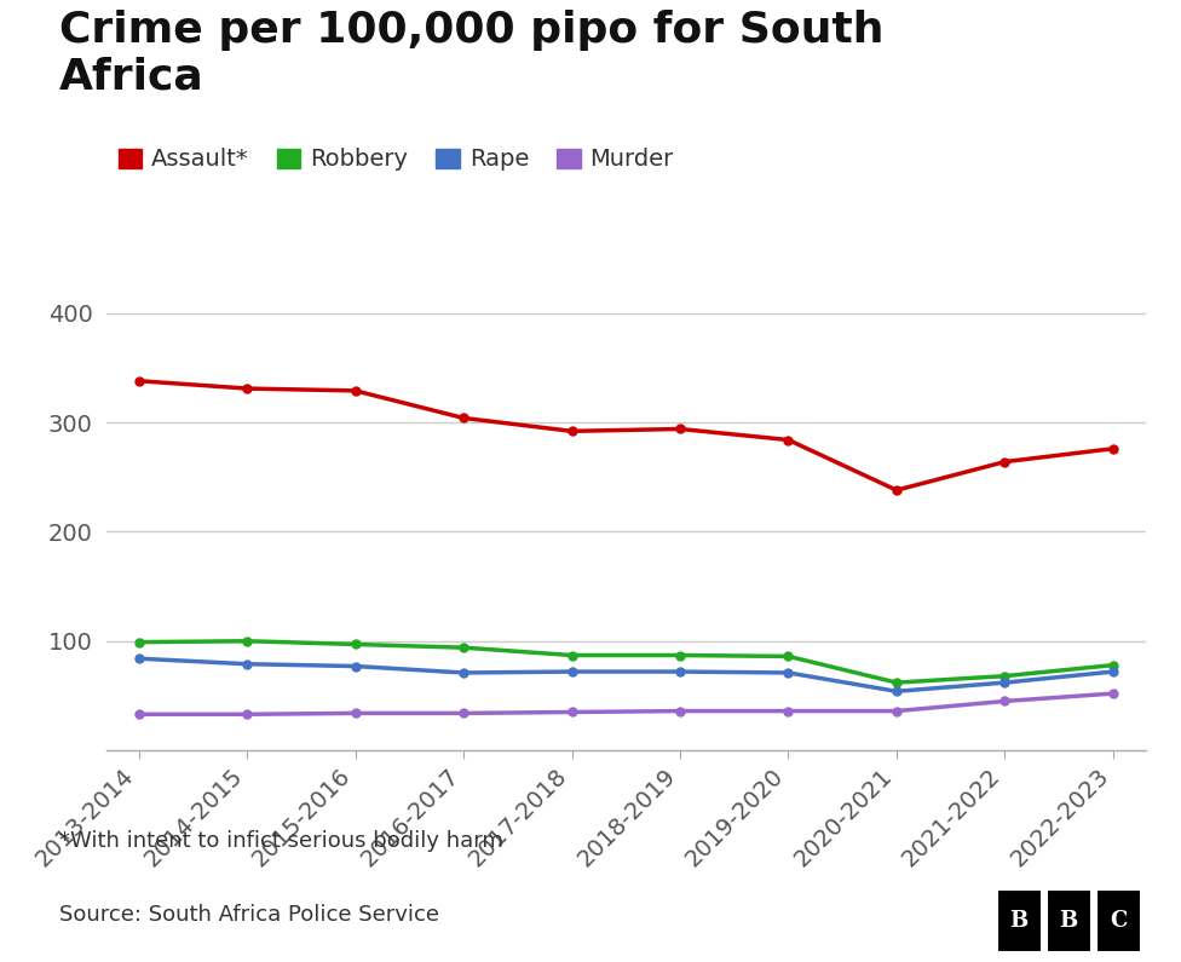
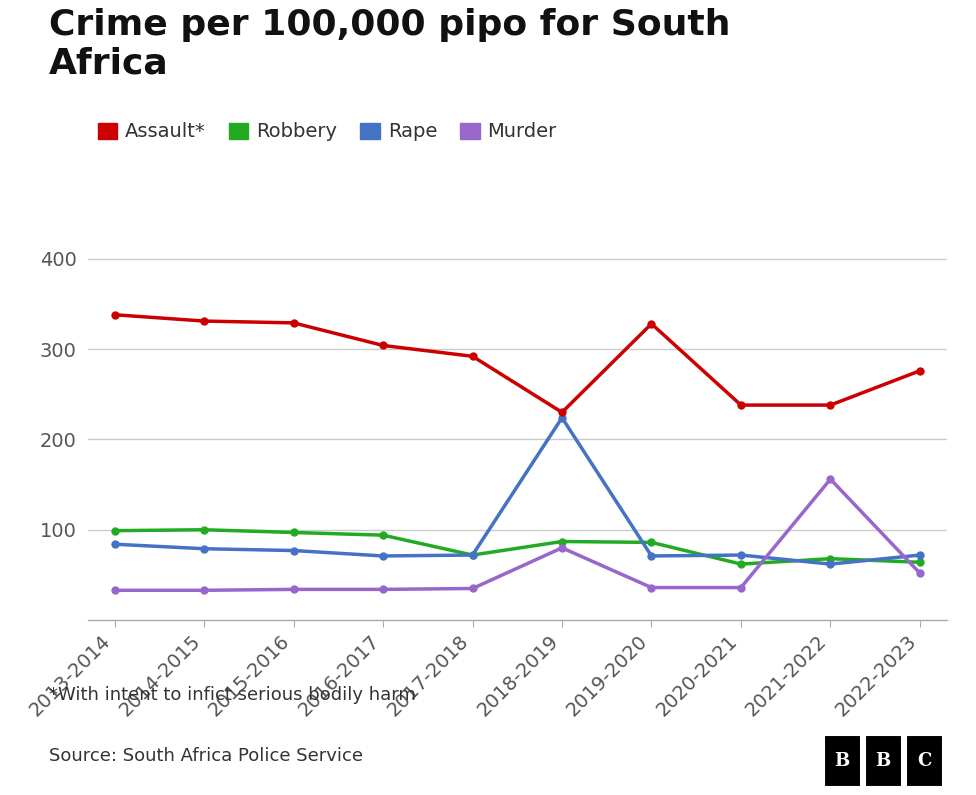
Robbery/2017-2018: 87 -> 72
Assault*/2018-2019: 294 -> 230
Rape/2018-2019: 72 -> 224
Murder/2018-2019: 36 -> 80
Assault*/2019-2020: 284 -> 328
Rape/2020-2021: 54 -> 72
Assault*/2021-2022: 264 -> 238
Murder/2021-2022: 45 -> 156
Robbery/2022-2023: 78 -> 64
